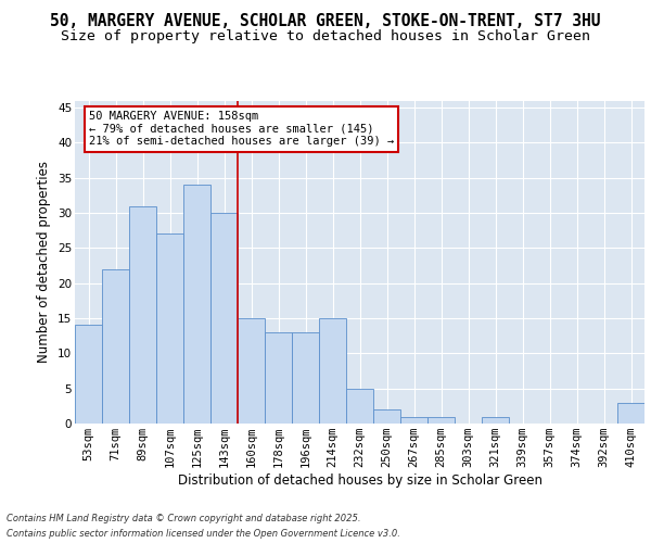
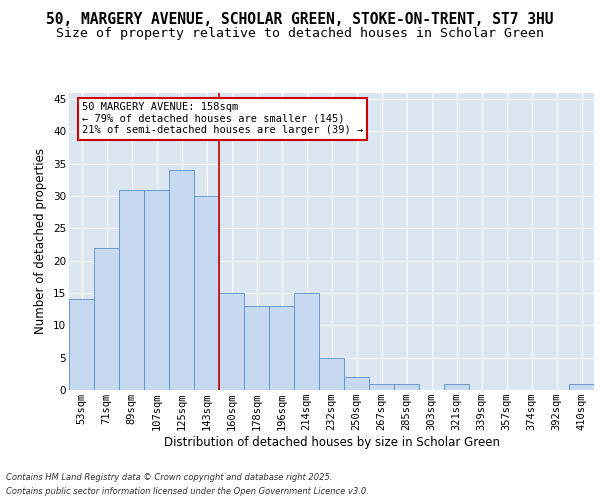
107sqm: 27 -> 31
410sqm: 3 -> 1
